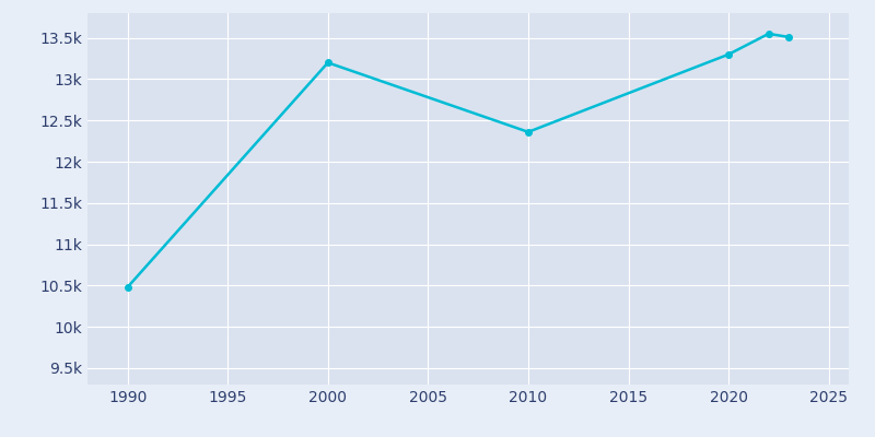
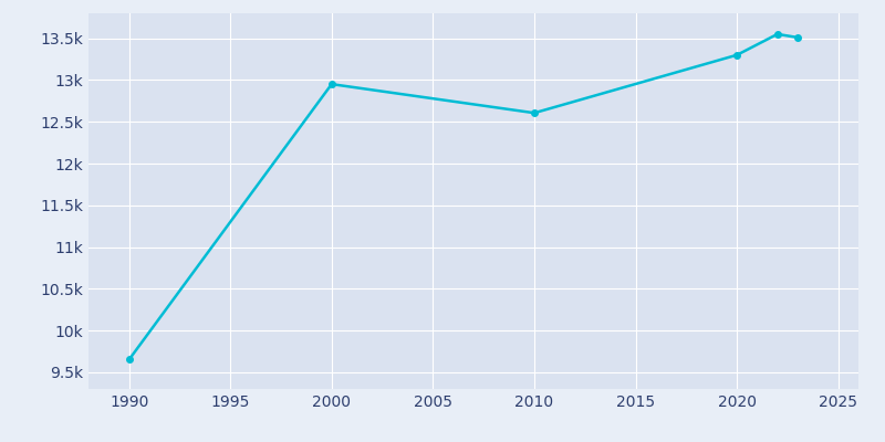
1990: 10.48k -> 9.65k
2000: 13.20k -> 12.95k
2010: 12.36k -> 12.61k
